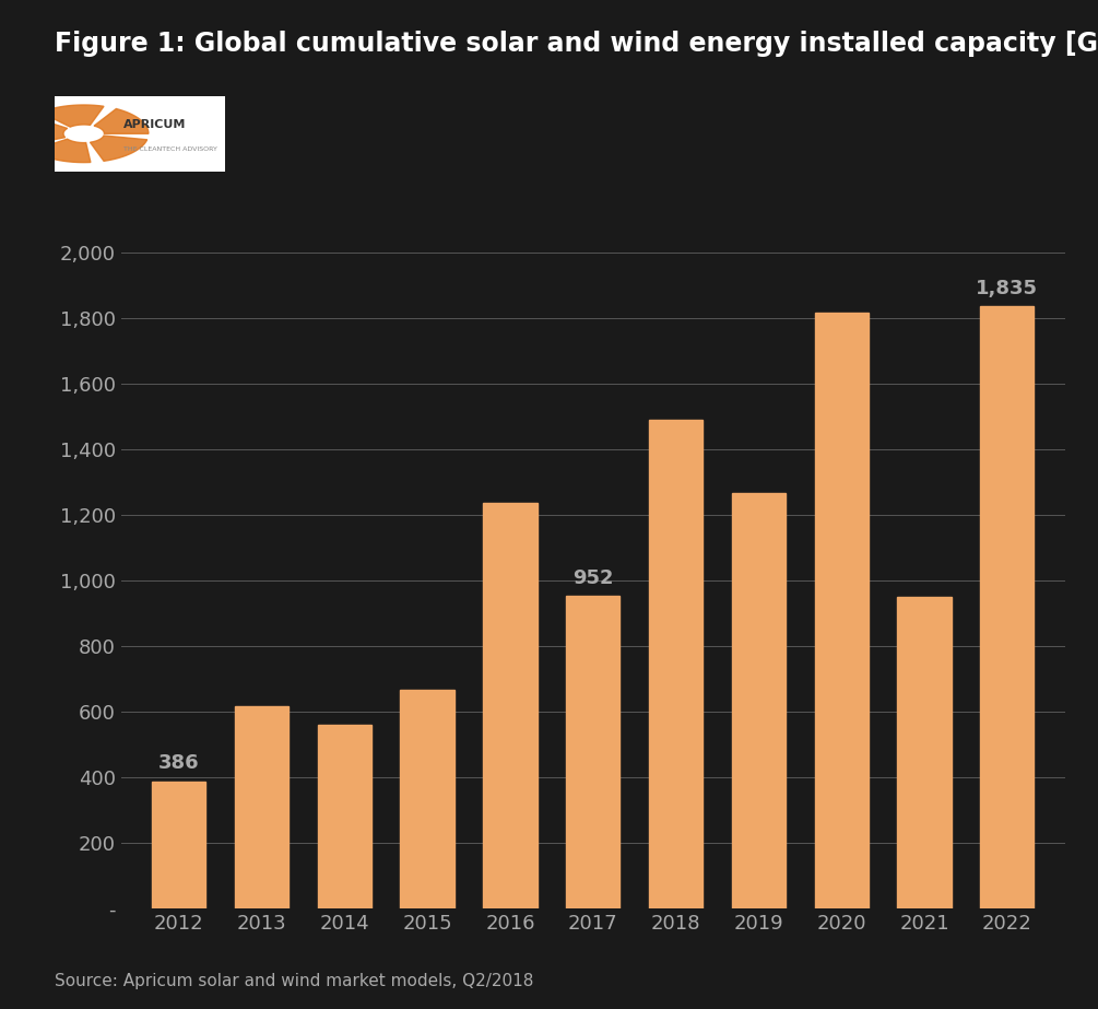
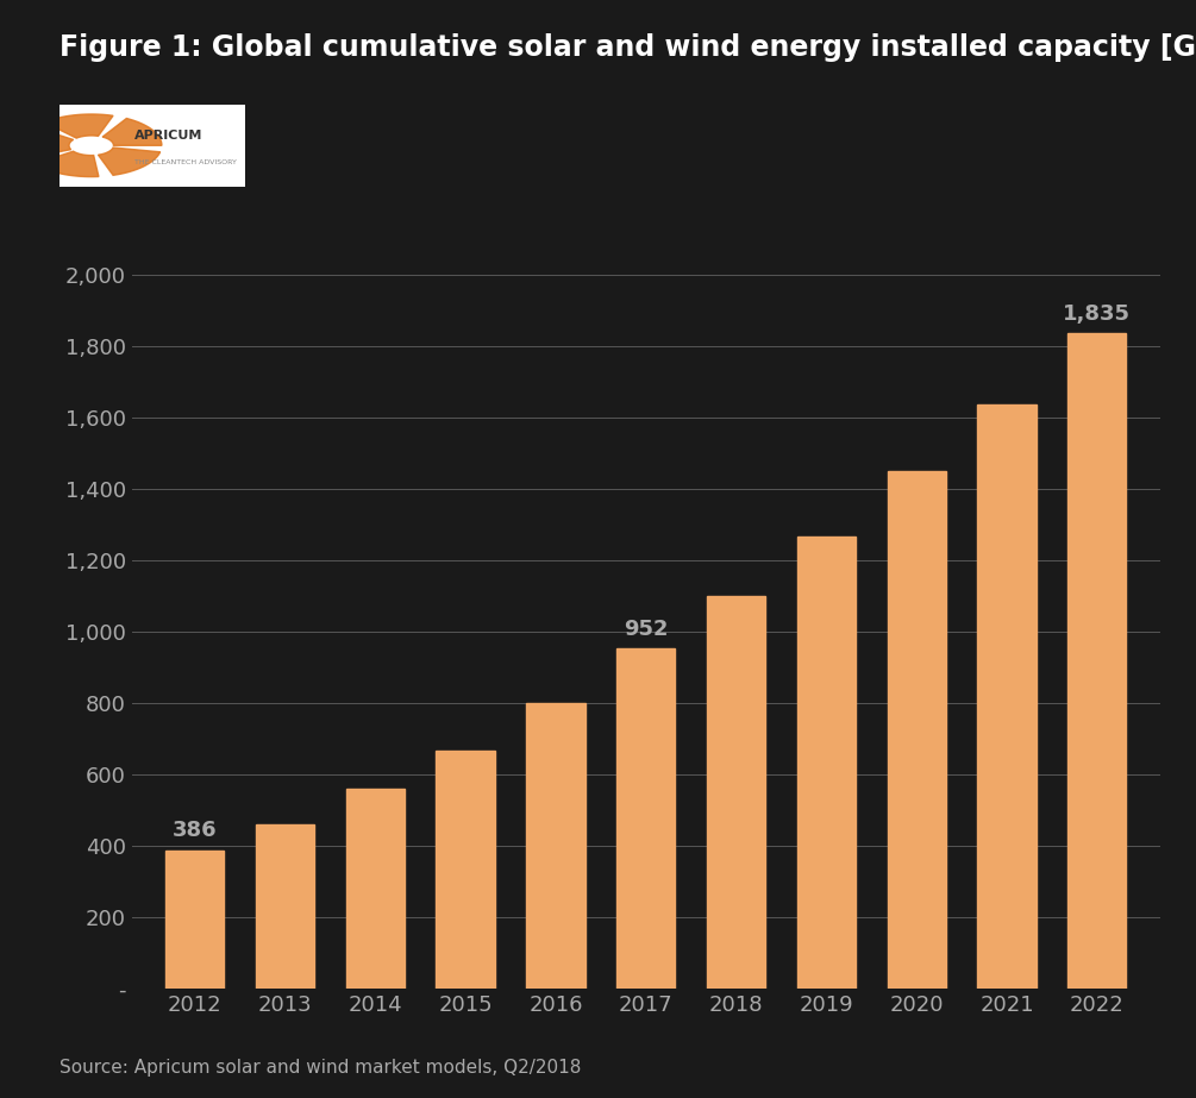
2013: 615 -> 460
2016: 1,235 -> 800
2018: 1,490 -> 1,100
2020: 1,815 -> 1,450
2021: 950 -> 1,635
